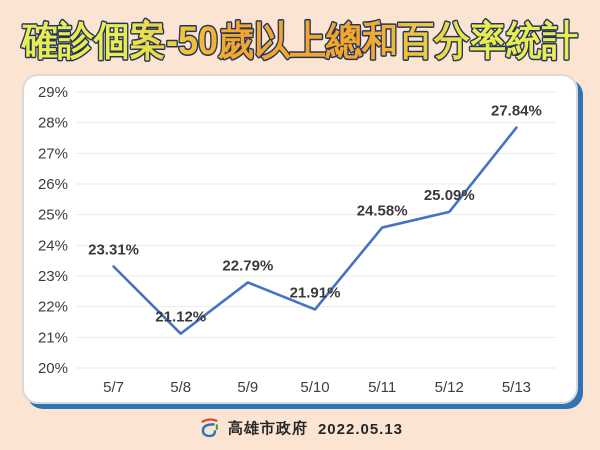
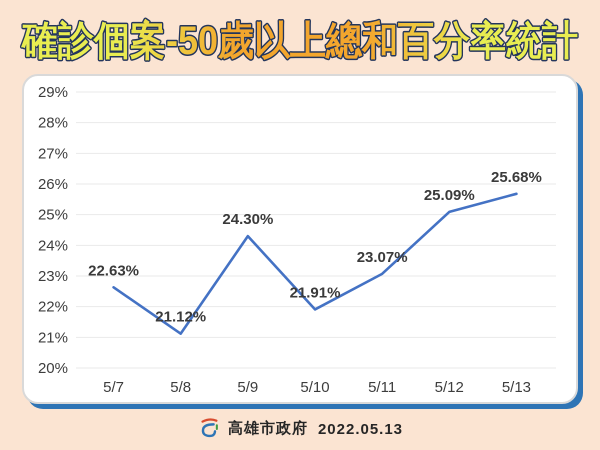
5/7: 23.31% -> 22.63%
5/9: 22.79% -> 24.30%
5/11: 24.58% -> 23.07%
5/13: 27.84% -> 25.68%
